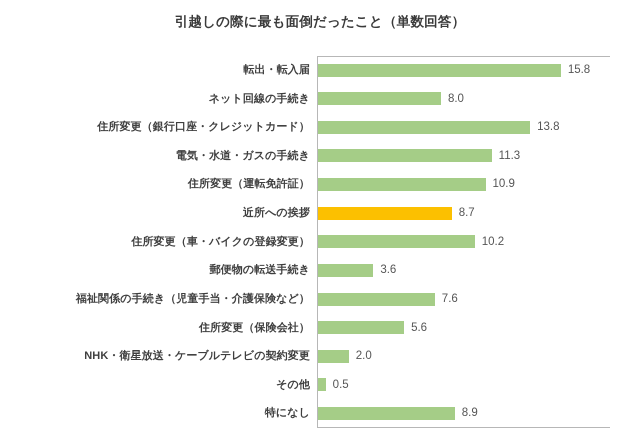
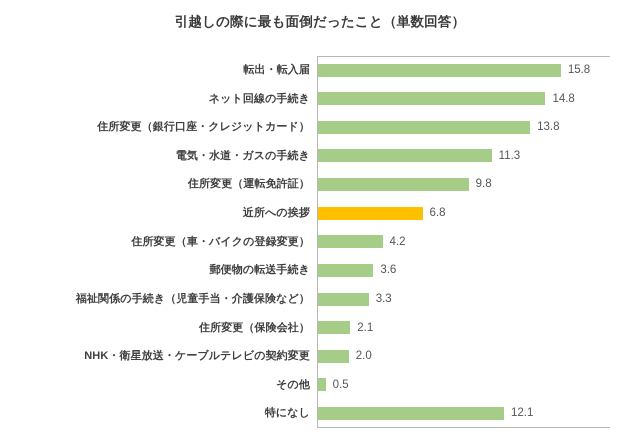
ネット回線の手続き: 8.0 -> 14.8
住所変更（運転免許証）: 10.9 -> 9.8
近所への挨拶: 8.7 -> 6.8
住所変更（車・バイクの登録変更）: 10.2 -> 4.2
福祉関係の手続き（児童手当・介護保険など）: 7.6 -> 3.3
住所変更（保険会社）: 5.6 -> 2.1
特になし: 8.9 -> 12.1
